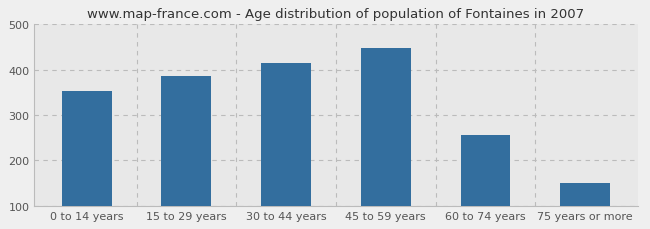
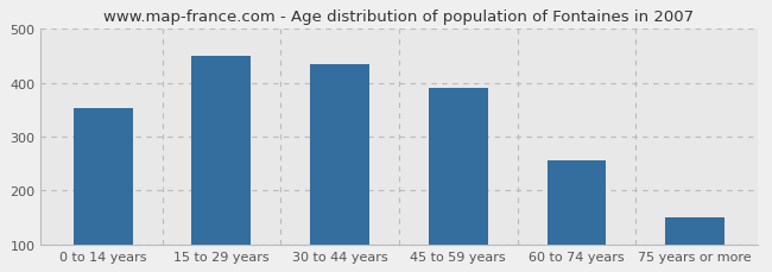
15 to 29 years: 385 -> 450
30 to 44 years: 415 -> 435
45 to 59 years: 447 -> 390
